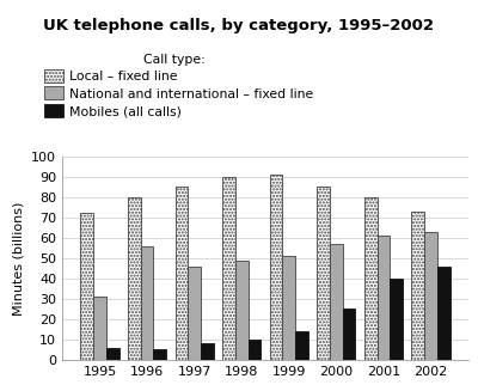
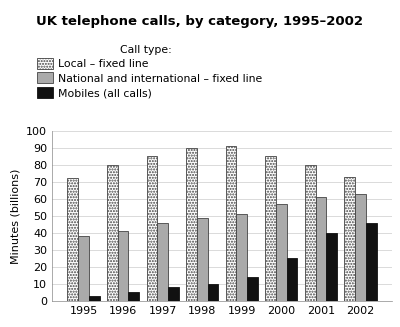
National and international – fixed line/1995: 31 -> 38
Mobiles (all calls)/1995: 6 -> 3
National and international – fixed line/1996: 56 -> 41
